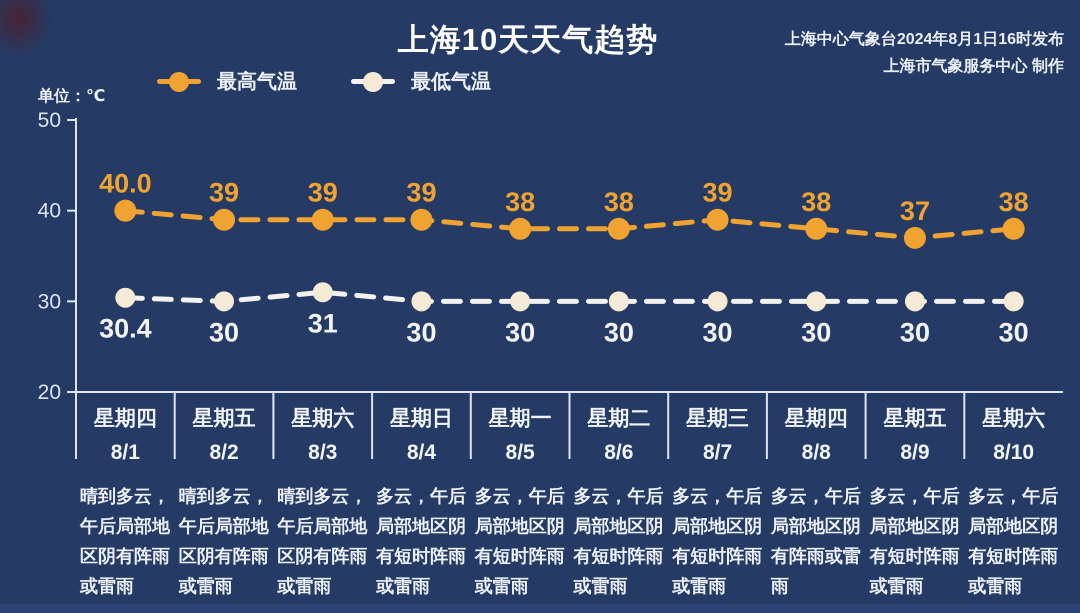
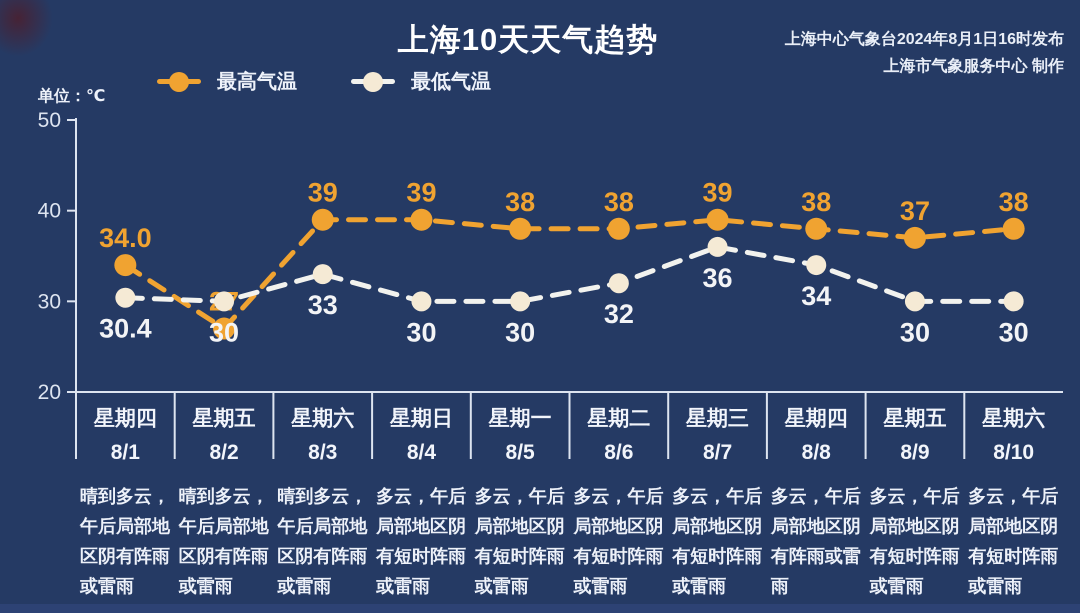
最高气温/8/1: 40.0 -> 34.0
最高气温/8/2: 39 -> 27
最低气温/8/3: 31 -> 33
最低气温/8/6: 30 -> 32
最低气温/8/7: 30 -> 36
最低气温/8/8: 30 -> 34
